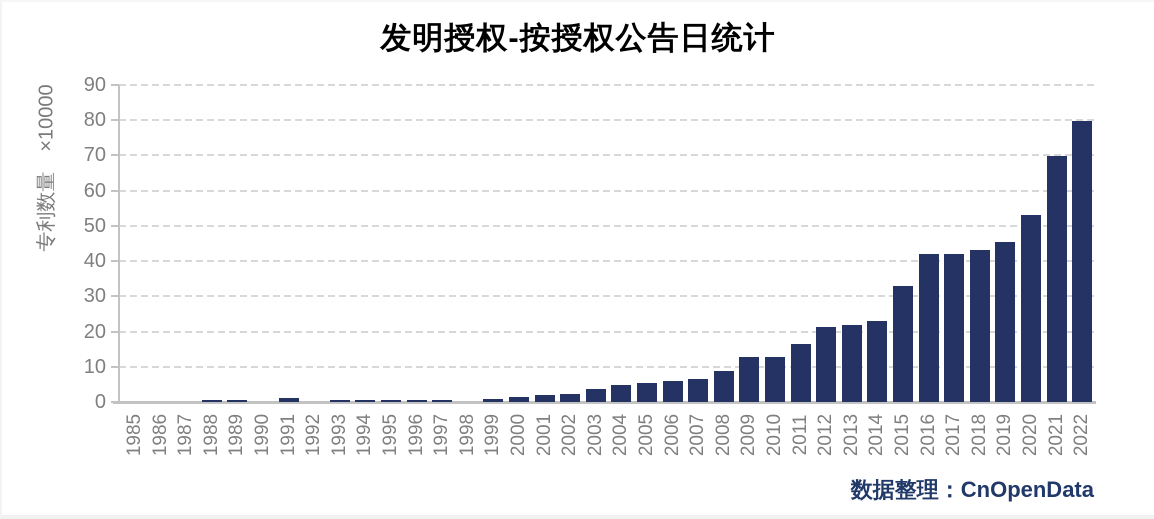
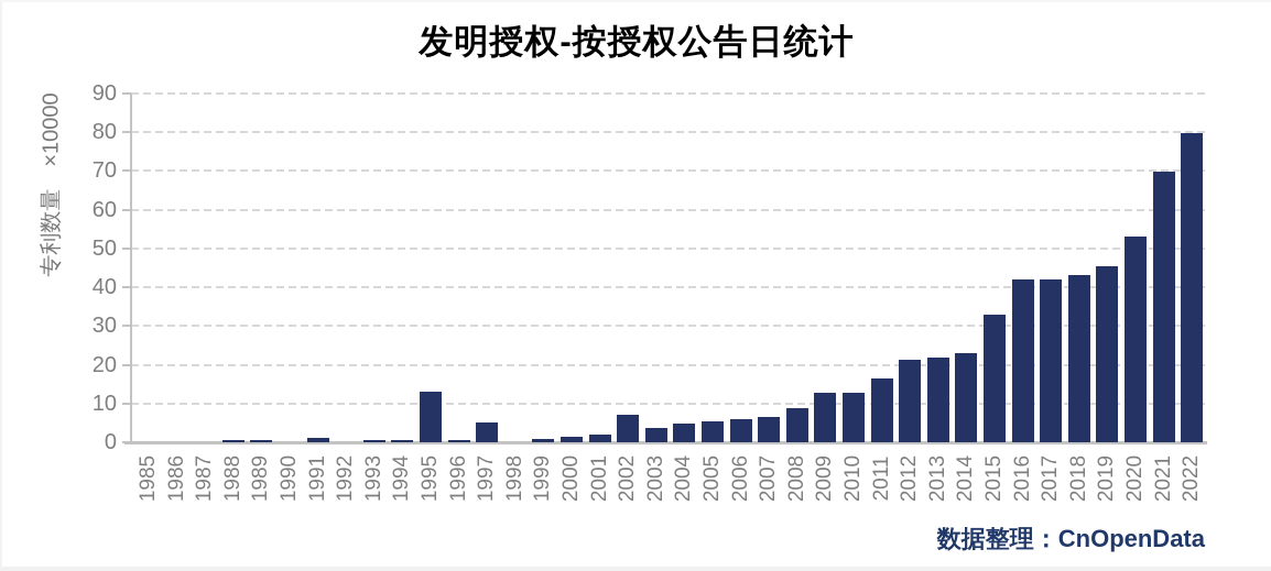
1995: 1 -> 13
1997: 1 -> 5
2002: 2 -> 7
